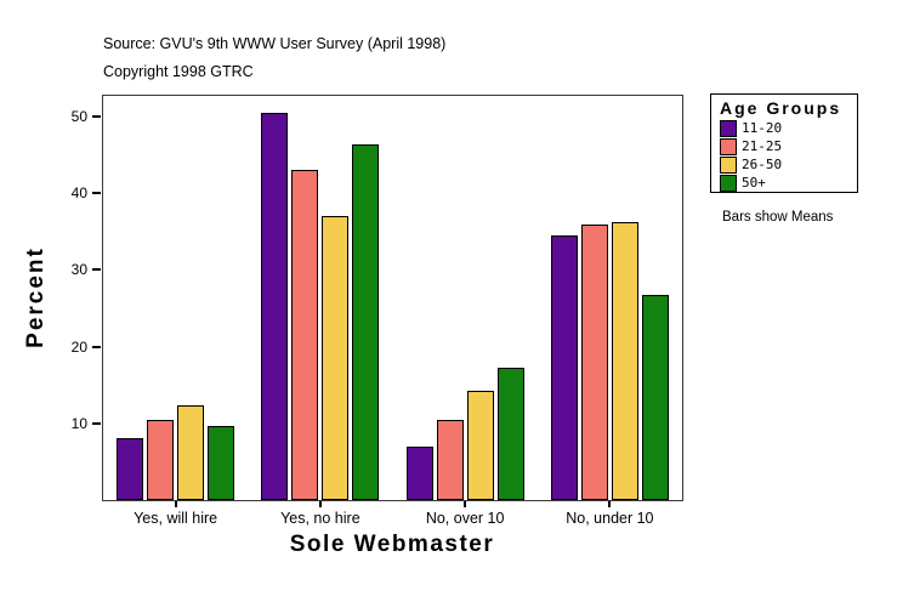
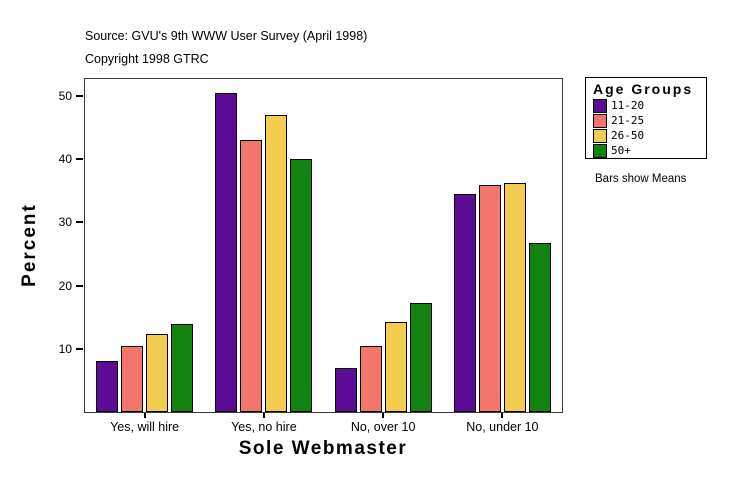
50+/Yes, will hire: 10 -> 14
26-50/Yes, no hire: 37 -> 47
50+/Yes, no hire: 46 -> 40
